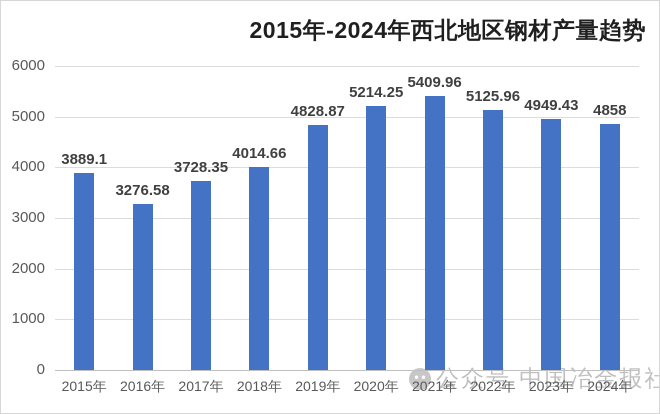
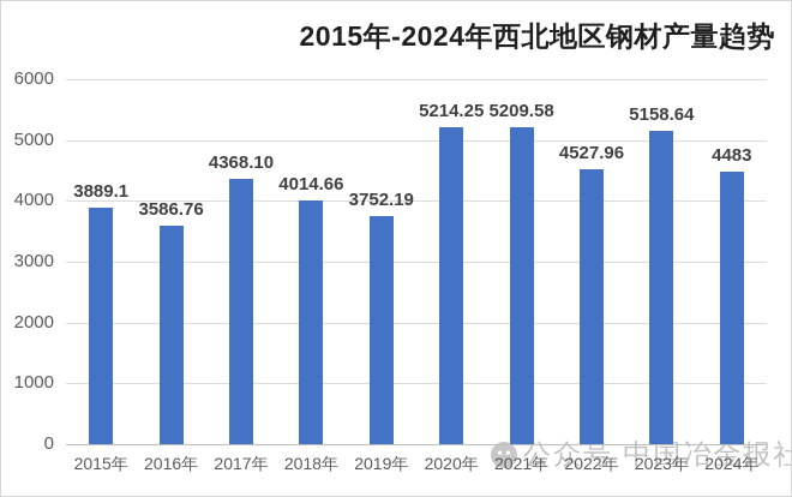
2016年: 3276.58 -> 3586.76
2017年: 3728.35 -> 4368.10
2019年: 4828.87 -> 3752.19
2021年: 5409.96 -> 5209.58
2022年: 5125.96 -> 4527.96
2023年: 4949.43 -> 5158.64
2024年: 4858 -> 4483
